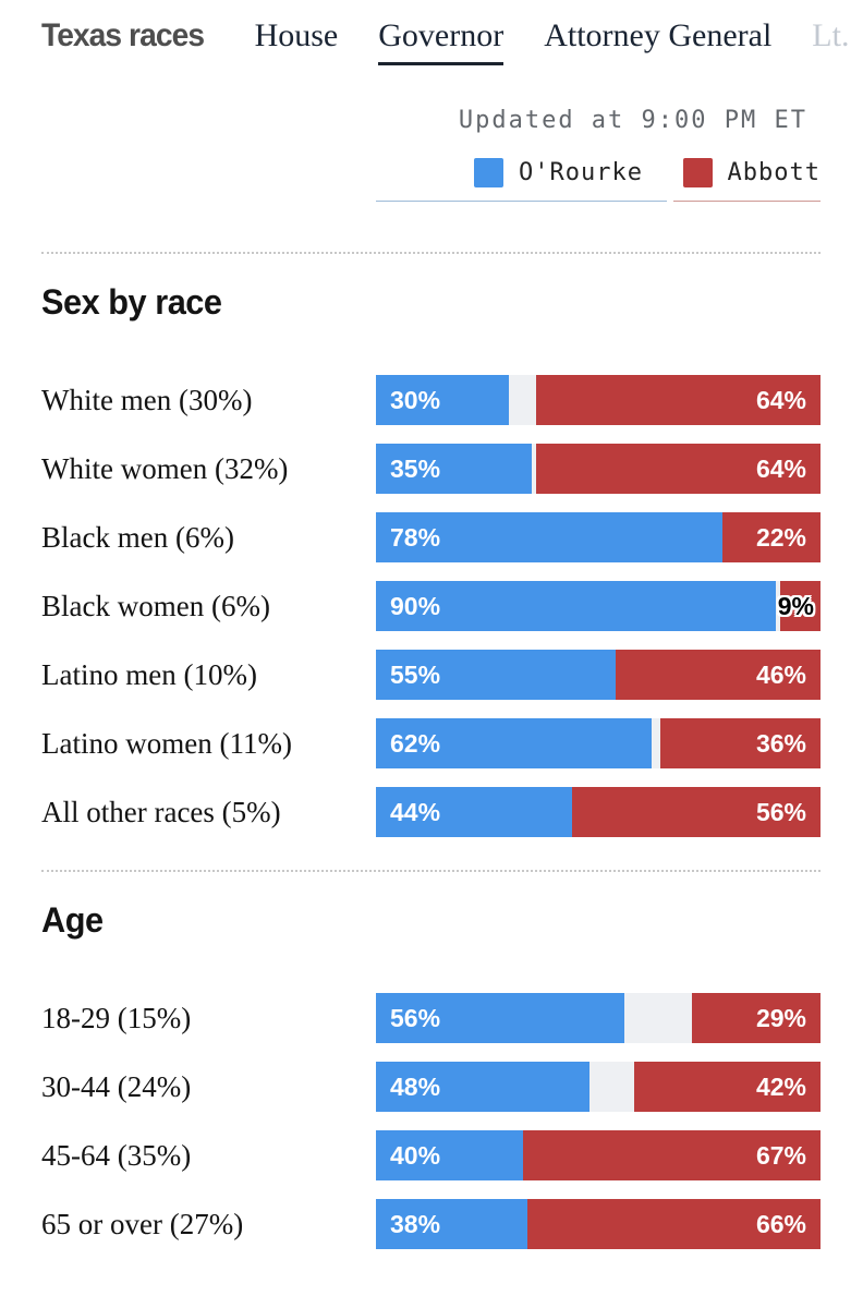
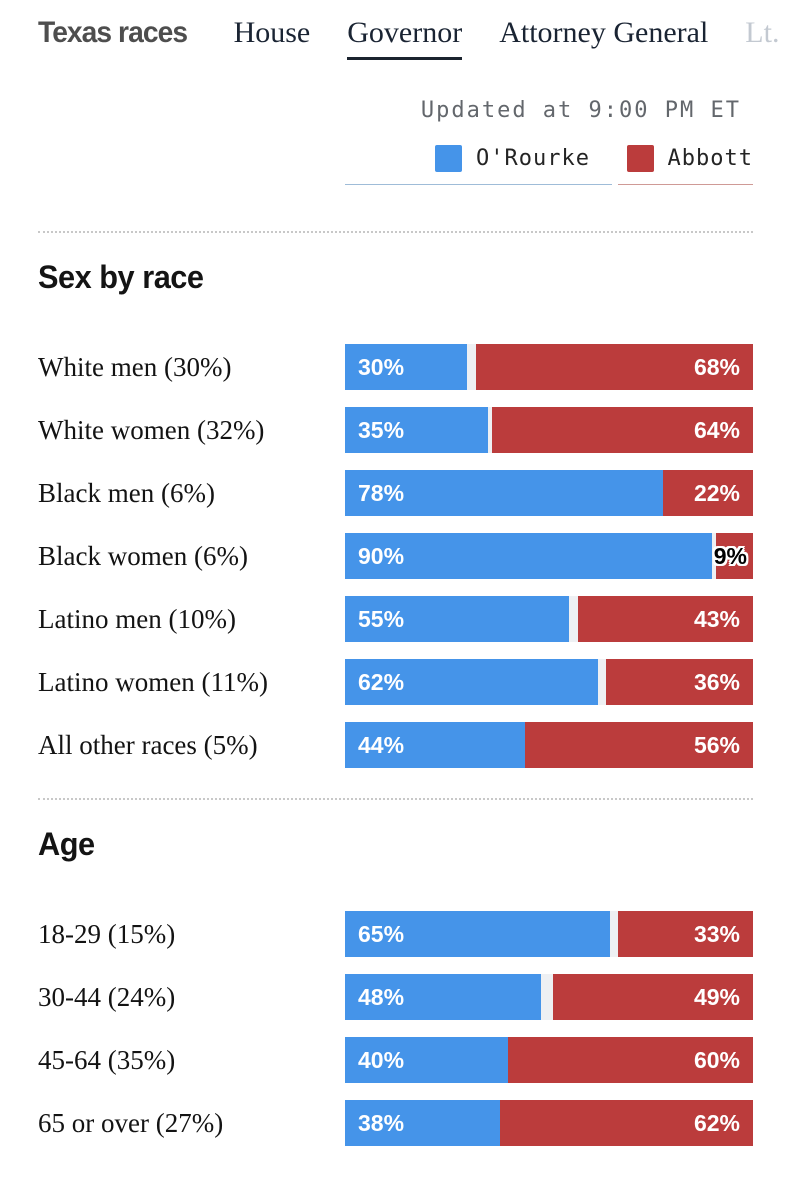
Sex by race/Abbott/White men (30%): 64% -> 68%
Sex by race/Abbott/Latino men (10%): 46% -> 43%
Age/O'Rourke/18-29 (15%): 56% -> 65%
Age/Abbott/18-29 (15%): 29% -> 33%
Age/Abbott/30-44 (24%): 42% -> 49%
Age/Abbott/45-64 (35%): 67% -> 60%
Age/Abbott/65 or over (27%): 66% -> 62%
